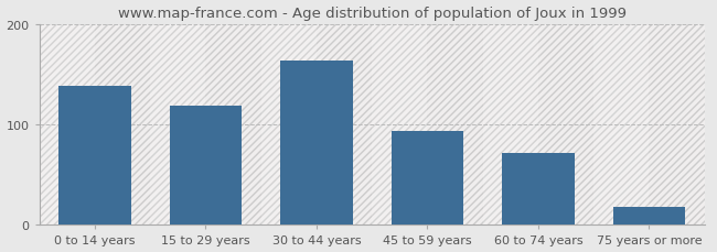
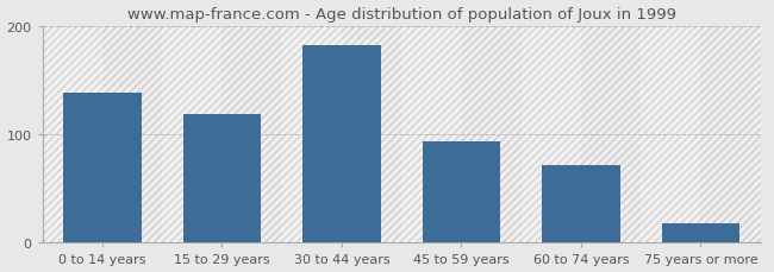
30 to 44 years: 163 -> 182
